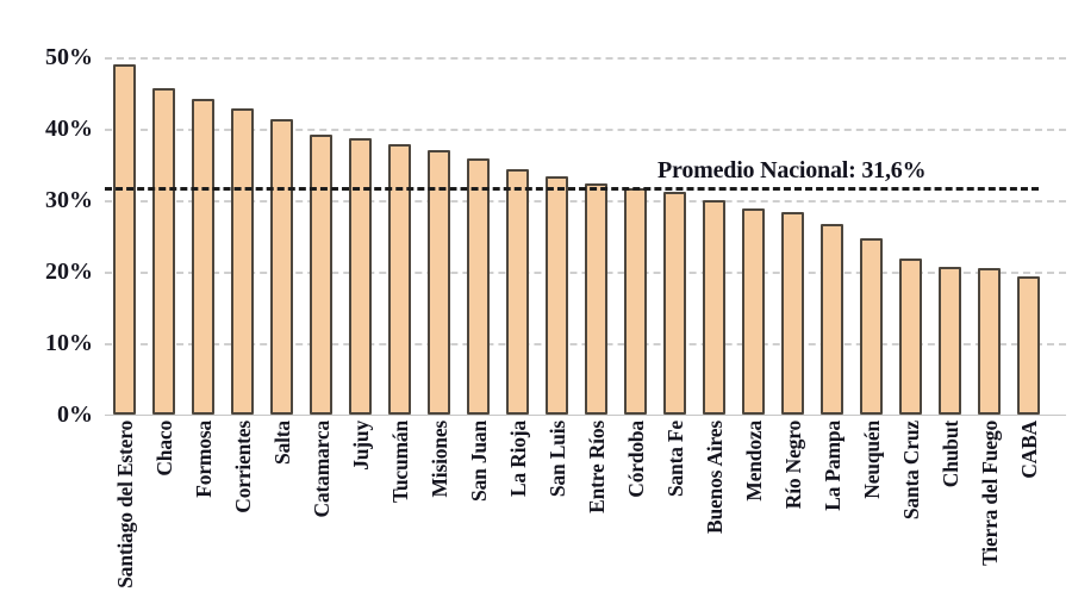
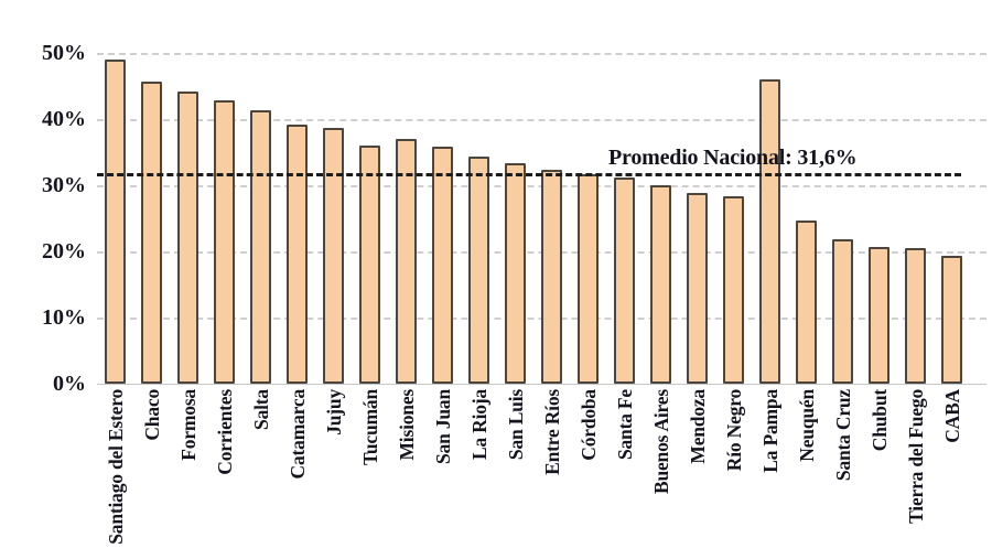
Tucumán: 38% -> 36%
La Pampa: 27% -> 46%
